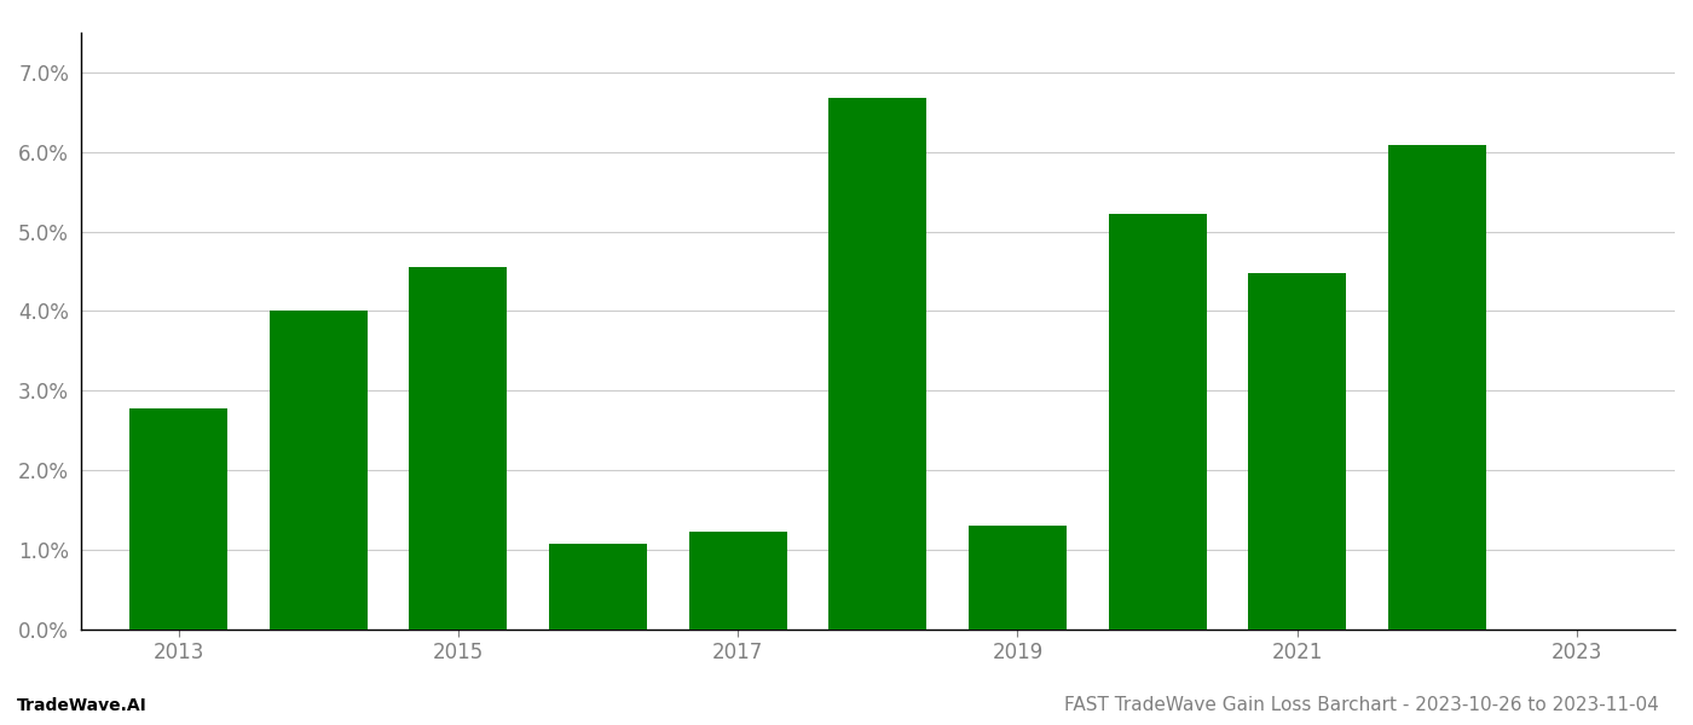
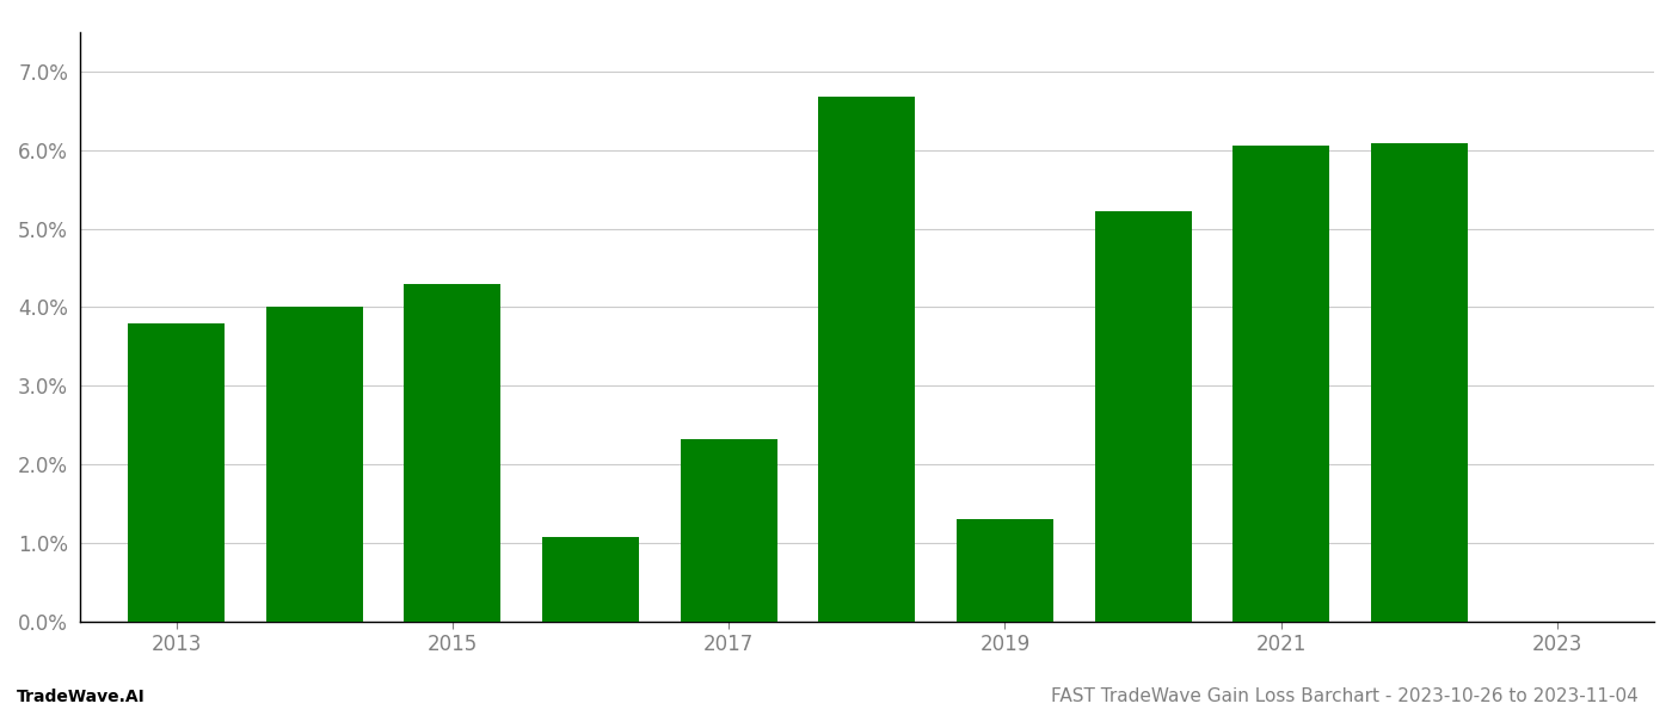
2013: 2.78% -> 3.80%
2015: 4.55% -> 4.30%
2017: 1.22% -> 2.32%
2021: 4.48% -> 6.06%
